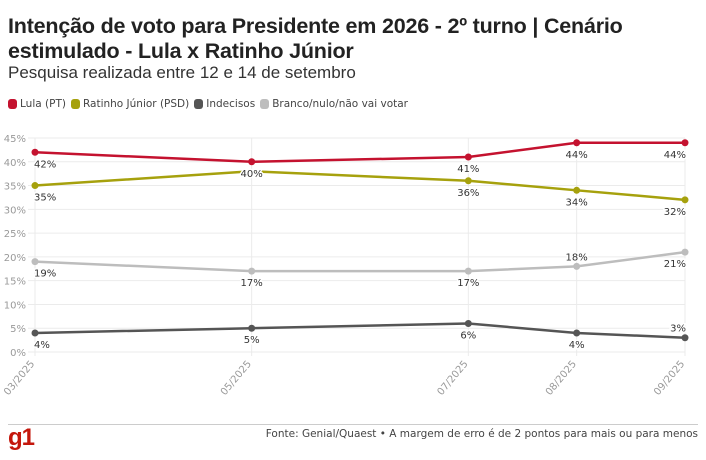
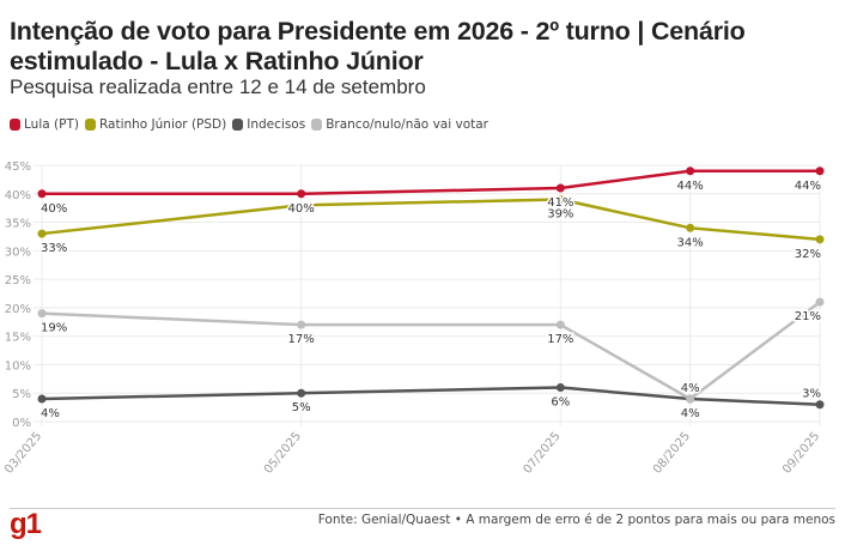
Lula (PT)/03/2025: 42% -> 40%
Ratinho Júnior (PSD)/03/2025: 35% -> 33%
Ratinho Júnior (PSD)/07/2025: 36% -> 39%
Branco/nulo/não vai votar/08/2025: 18% -> 4%
